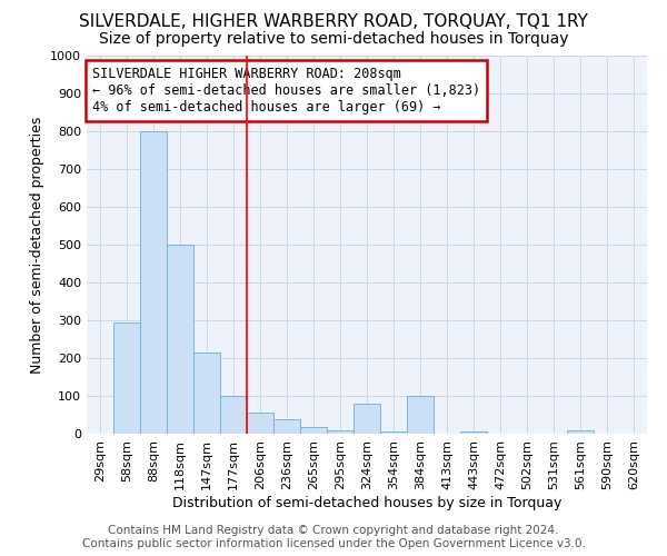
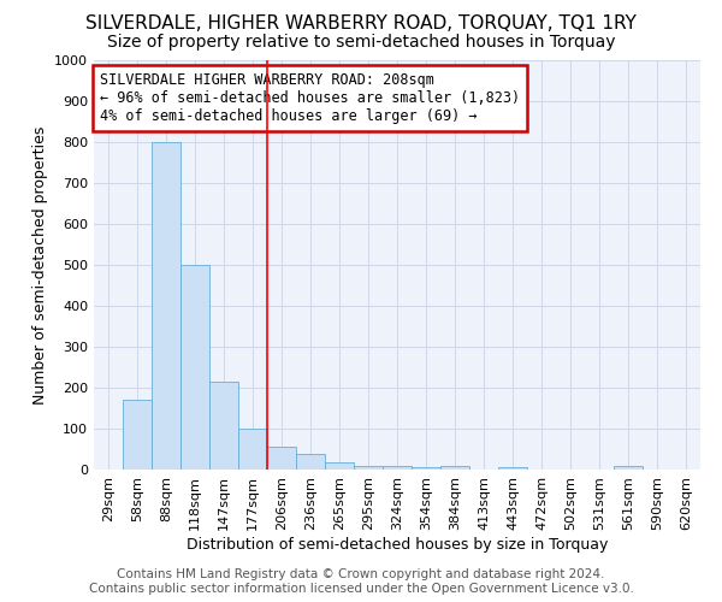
58sqm: 295 -> 170
324sqm: 80 -> 8
384sqm: 100 -> 8
